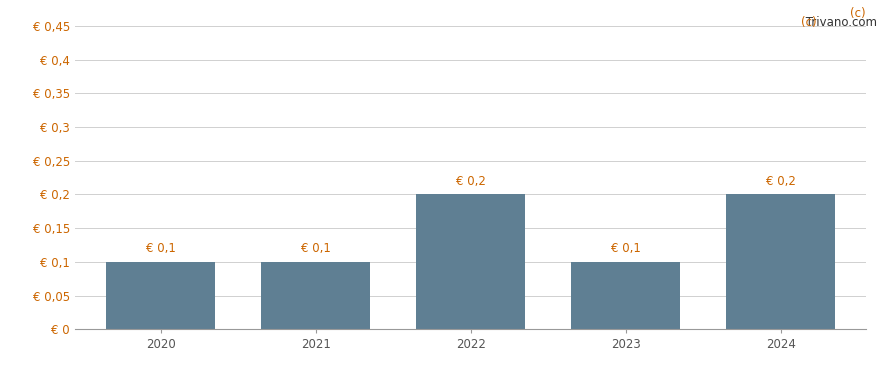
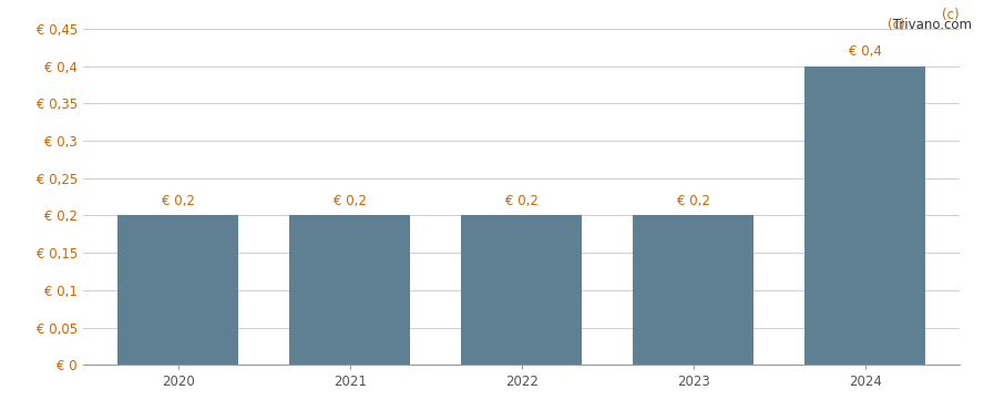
2020: 0,1 -> 0,2
2021: 0,1 -> 0,2
2023: 0,1 -> 0,2
2024: 0,2 -> 0,4
